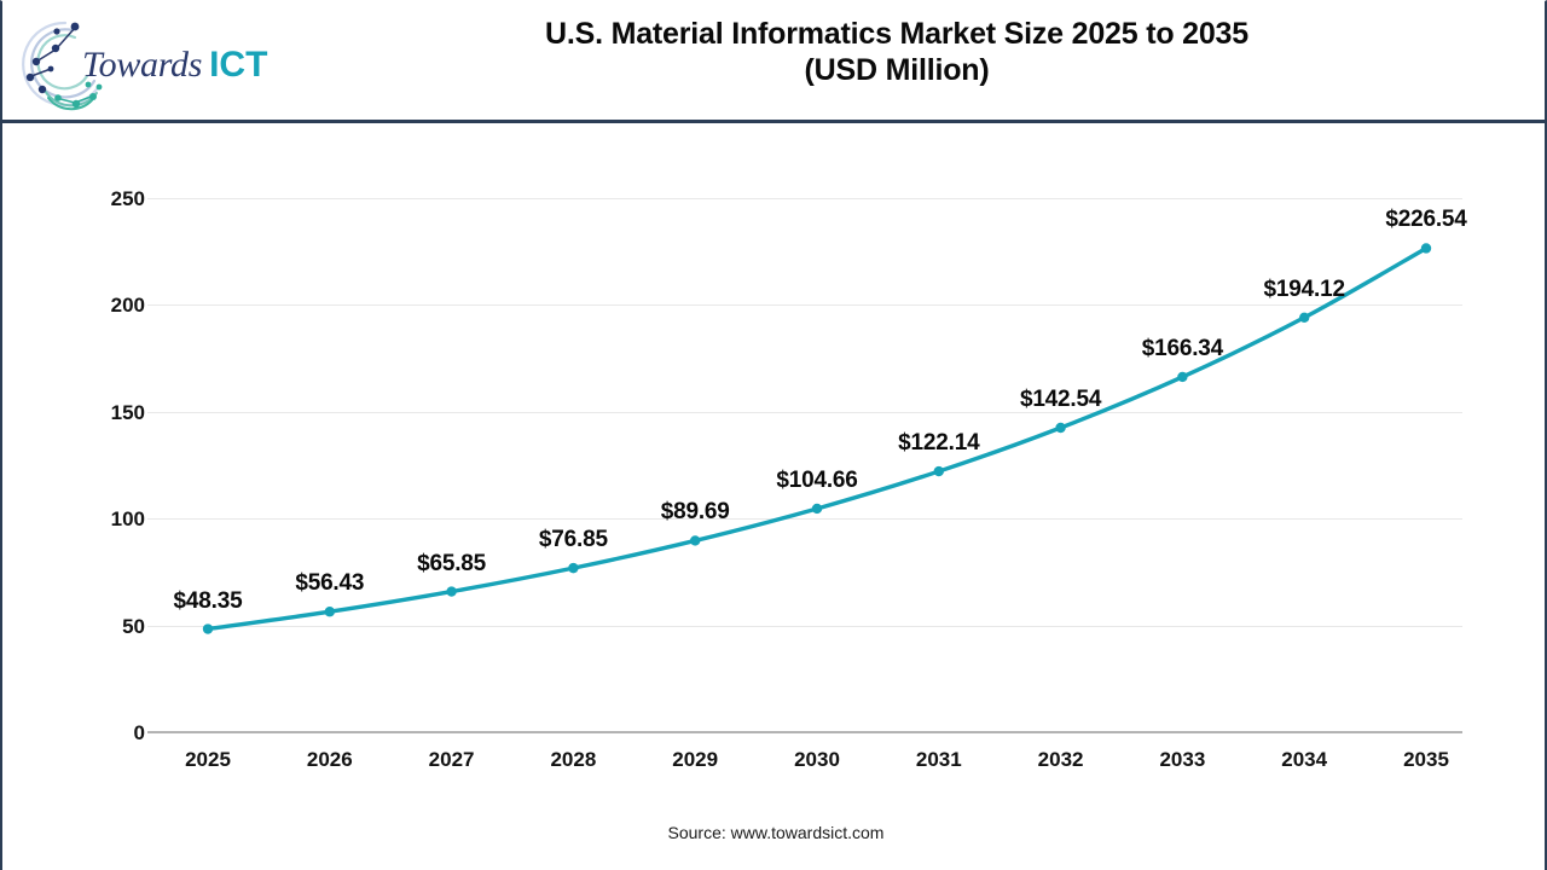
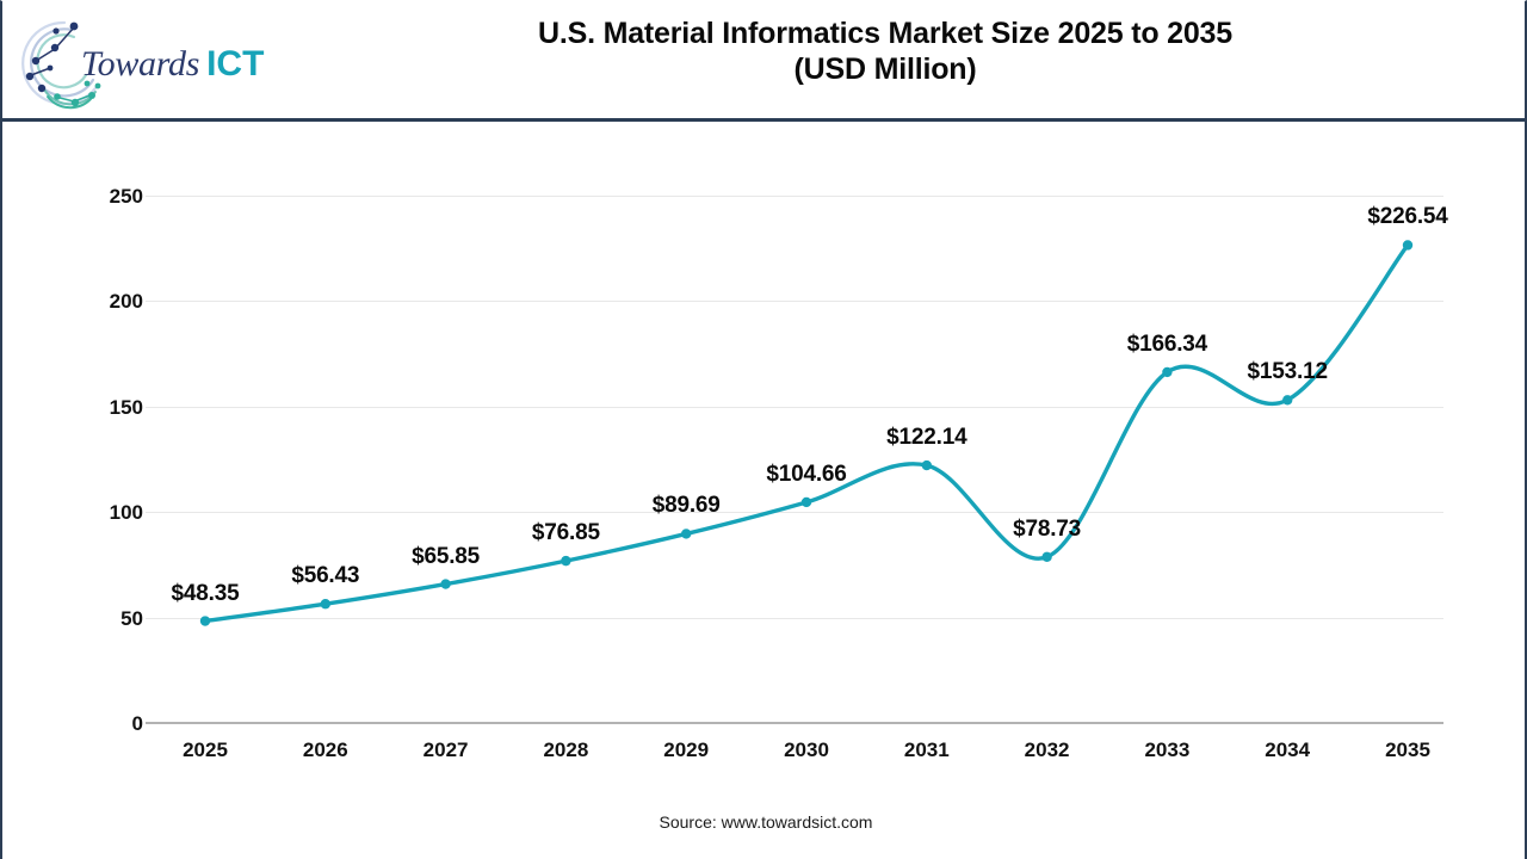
2032: $142.54 -> $78.73
2034: $194.12 -> $153.12
